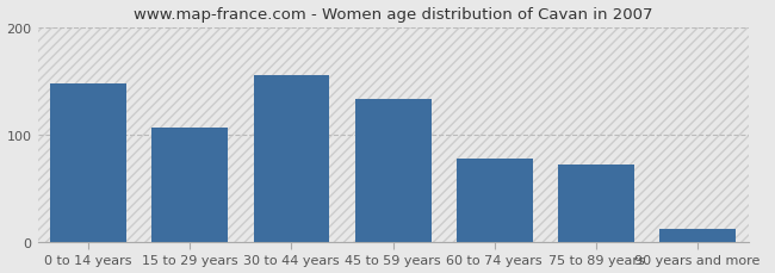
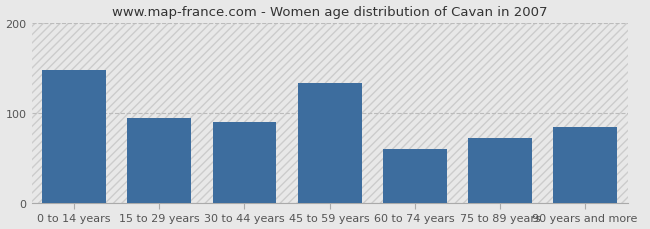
15 to 29 years: 107 -> 94
30 to 44 years: 155 -> 90
60 to 74 years: 78 -> 60
90 years and more: 12 -> 84
